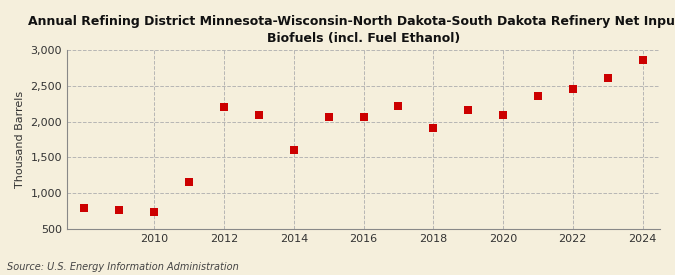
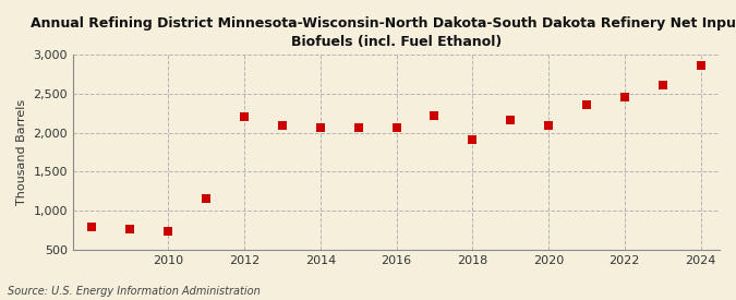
2014: 1,600 -> 2,070
